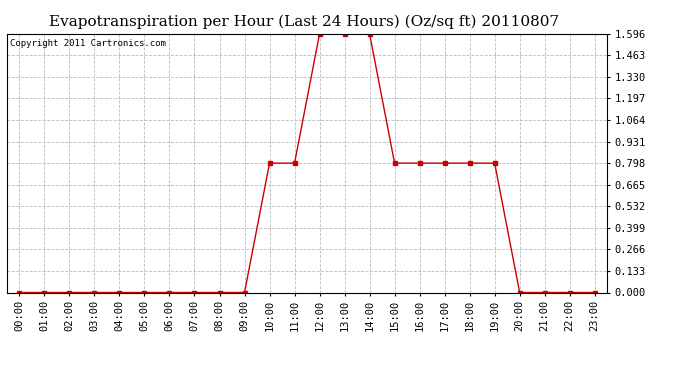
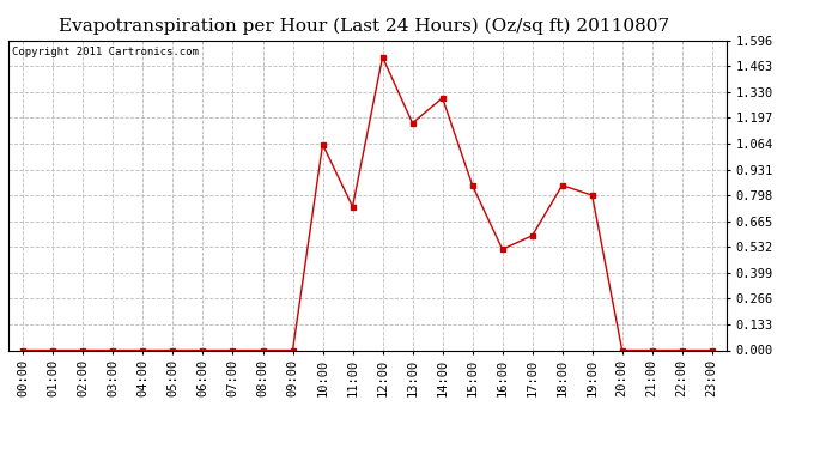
10:00: 0.80 -> 1.06
11:00: 0.80 -> 0.74
12:00: 1.60 -> 1.51
13:00: 1.60 -> 1.17
14:00: 1.60 -> 1.30
15:00: 0.80 -> 0.85
16:00: 0.80 -> 0.52
17:00: 0.80 -> 0.59
18:00: 0.80 -> 0.85
